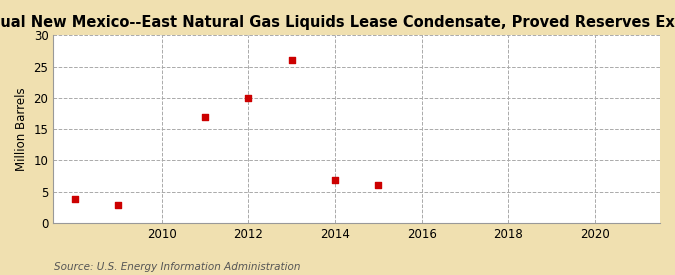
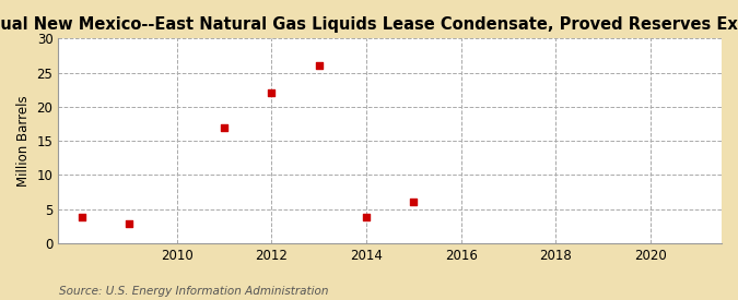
2012: 20.0 -> 22.0
2014: 6.8 -> 3.9
